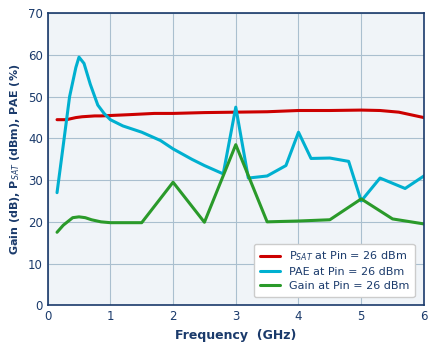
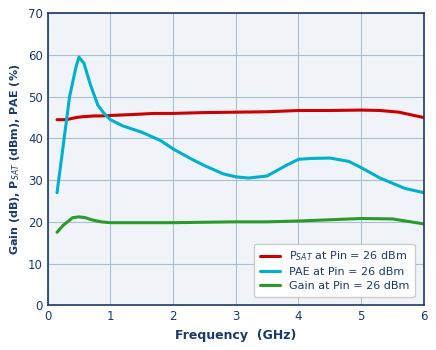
Gain at Pin = 26 dBm/2: 29.5 -> 19.8
PAE at Pin = 26 dBm/3: 47.5 -> 30.8
Gain at Pin = 26 dBm/3: 38.5 -> 20.0
PAE at Pin = 26 dBm/4: 41.5 -> 35.0
PAE at Pin = 26 dBm/5: 25.0 -> 33.0
Gain at Pin = 26 dBm/5: 25.5 -> 20.8
PAE at Pin = 26 dBm/6: 31.0 -> 27.0
